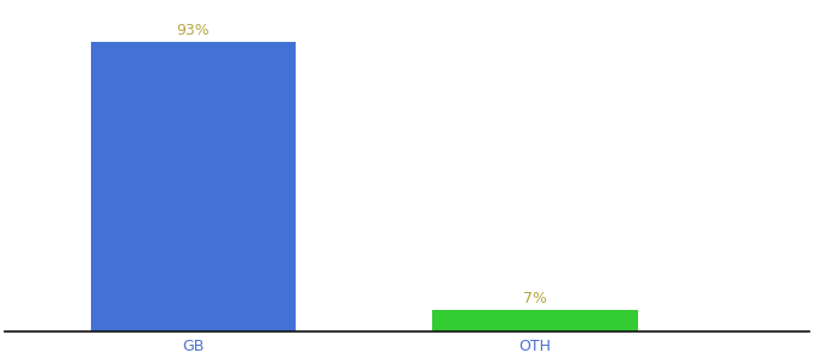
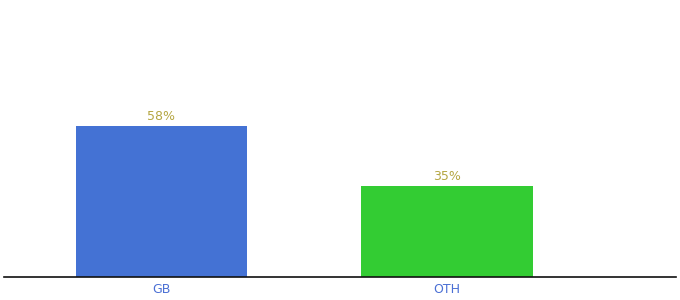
GB: 93% -> 58%
OTH: 7% -> 35%
